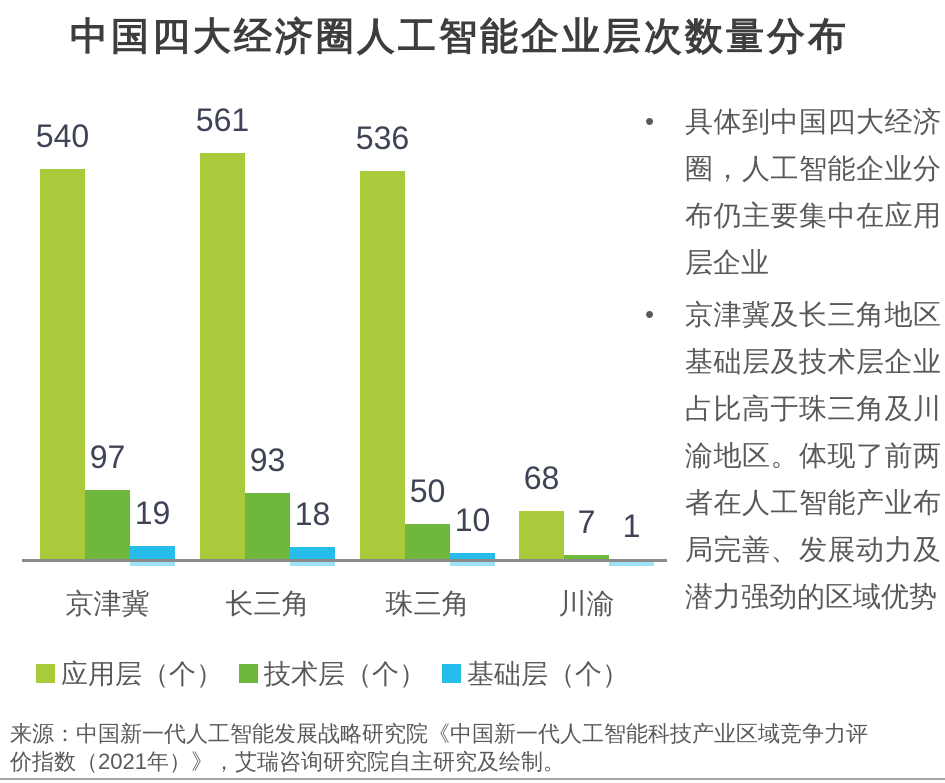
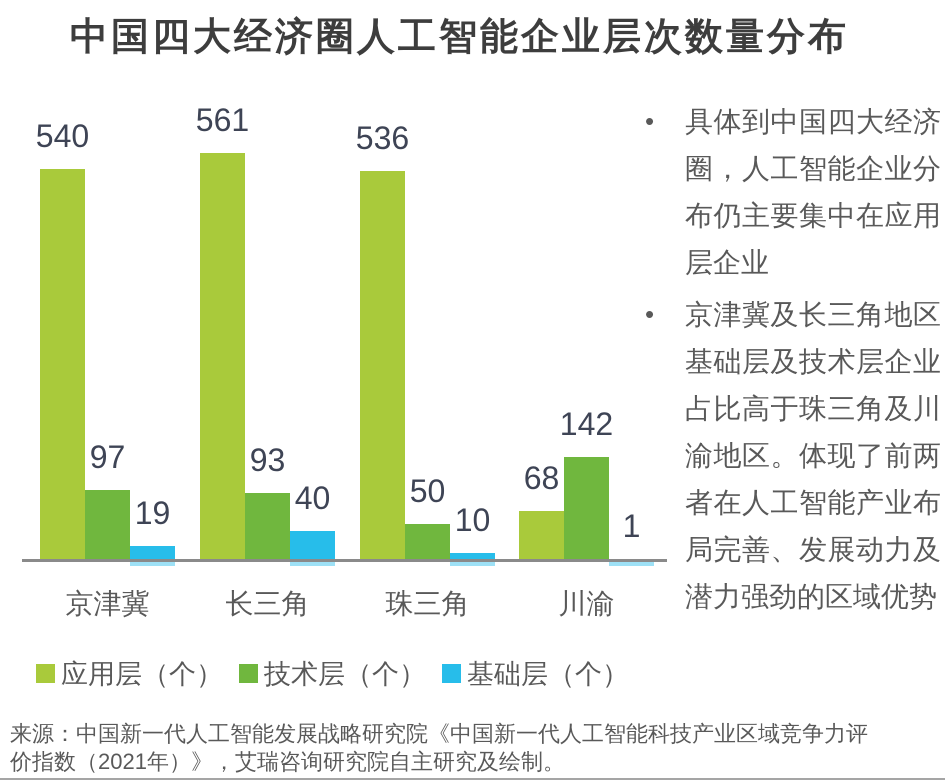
基础层（个）/长三角: 18 -> 40
技术层（个）/川渝: 7 -> 142
